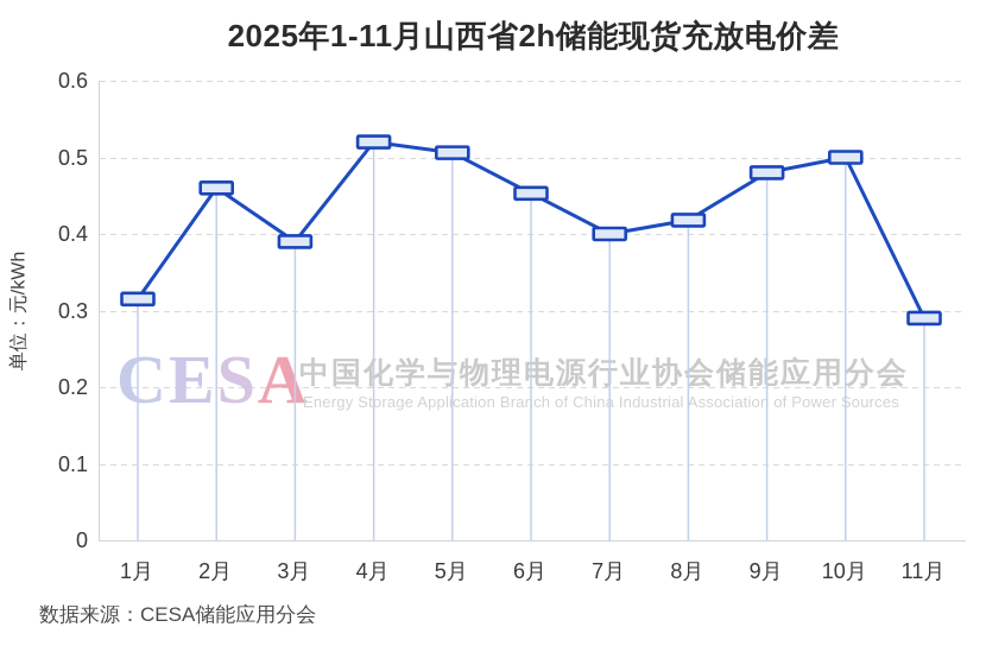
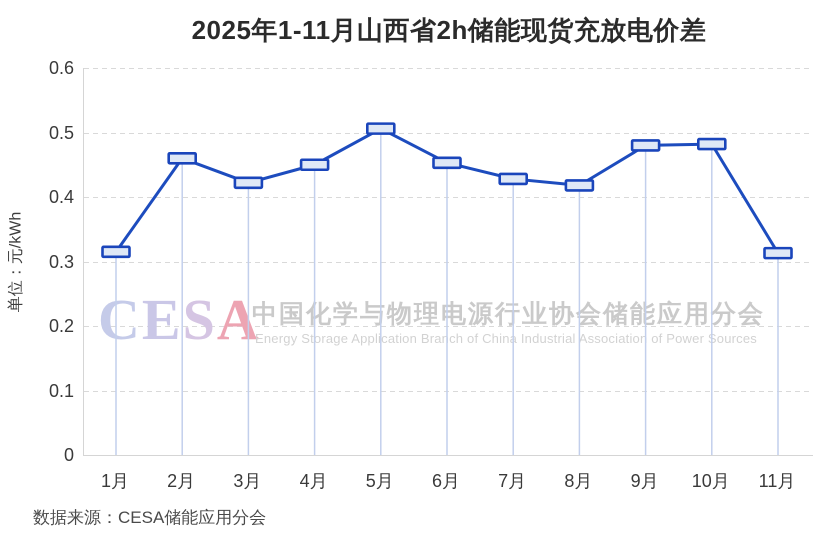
3月: 0.39 -> 0.42
4月: 0.52 -> 0.45
7月: 0.40 -> 0.43
10月: 0.50 -> 0.48
11月: 0.29 -> 0.31
